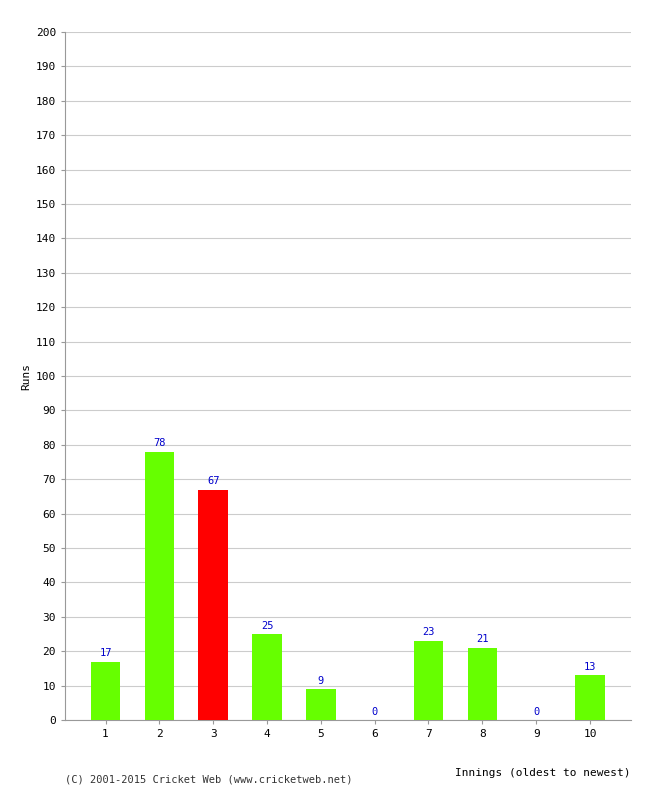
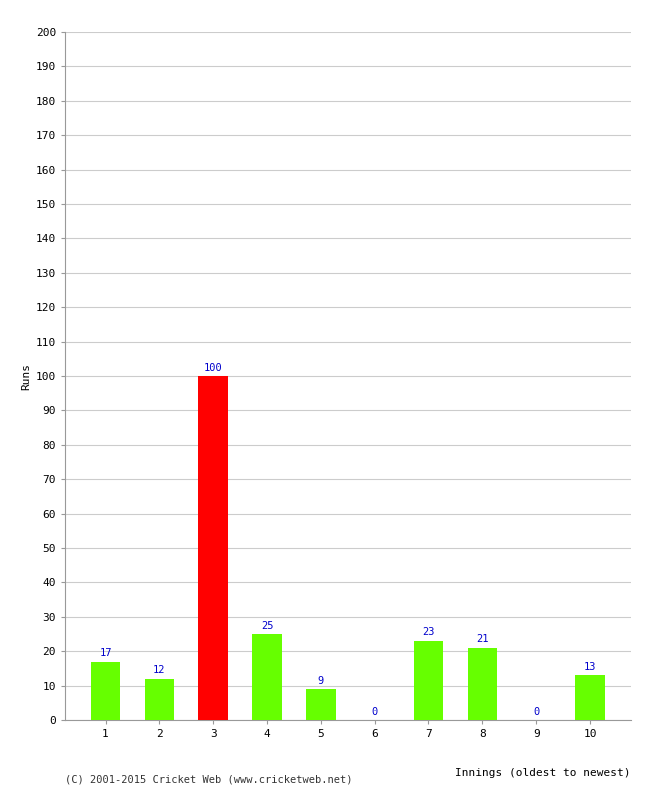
2: 78 -> 12
3: 67 -> 100
